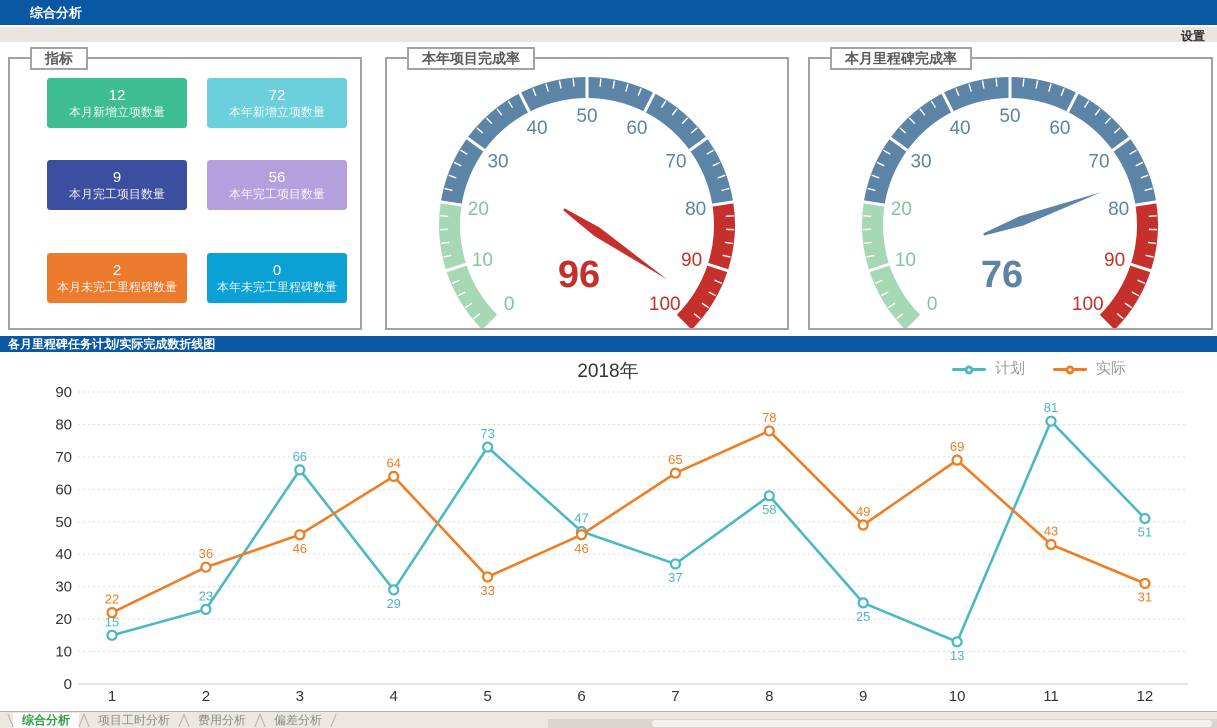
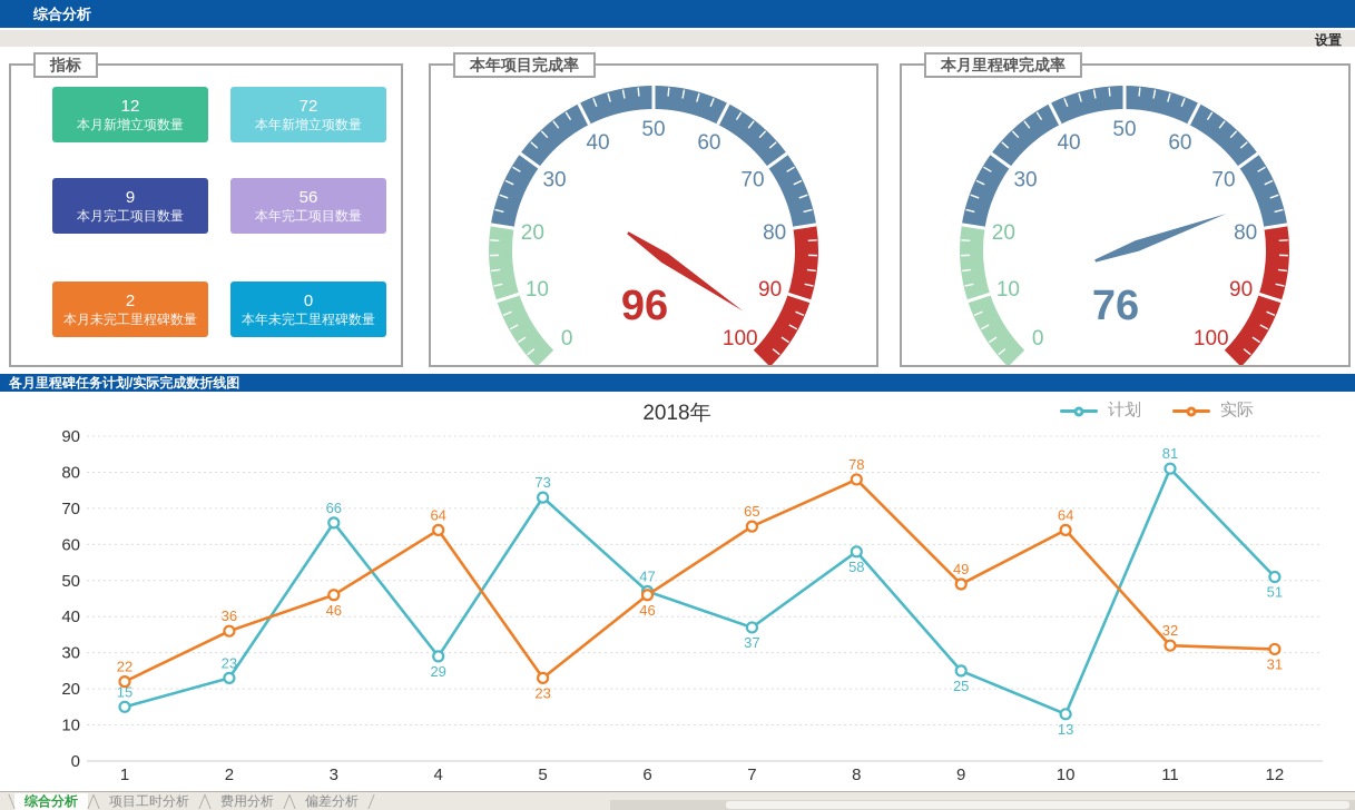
2018年/实际/5: 33 -> 23
2018年/实际/10: 69 -> 64
2018年/实际/11: 43 -> 32
